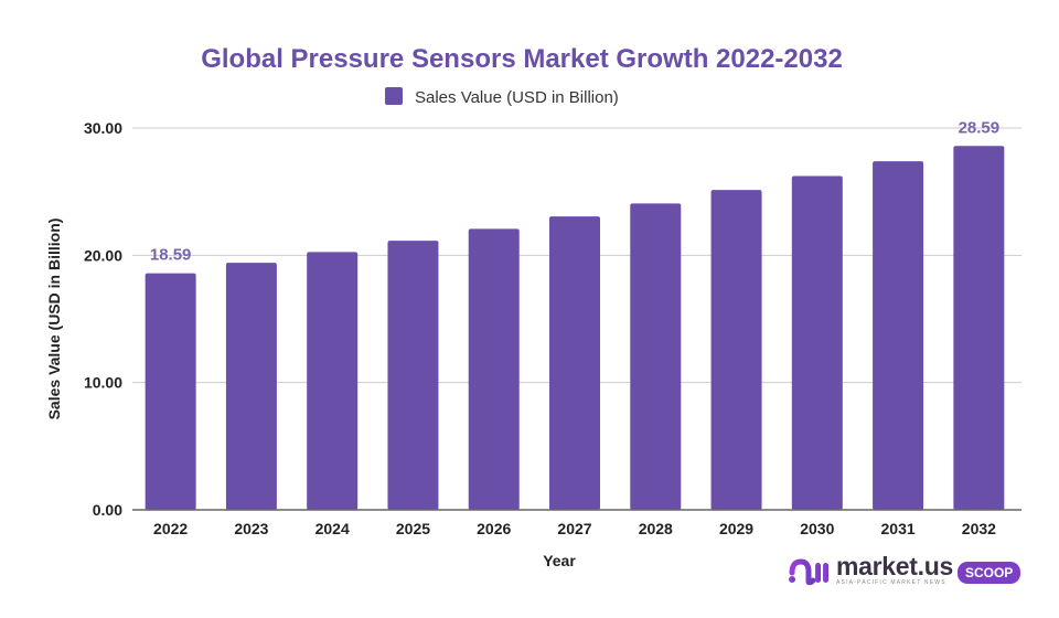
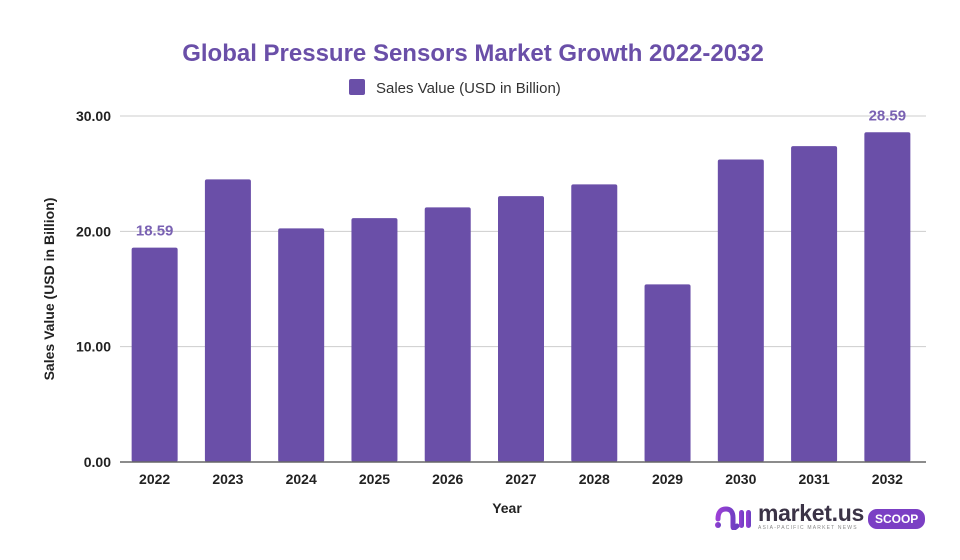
2023: 19.4 -> 24.5
2029: 25.1 -> 15.4
